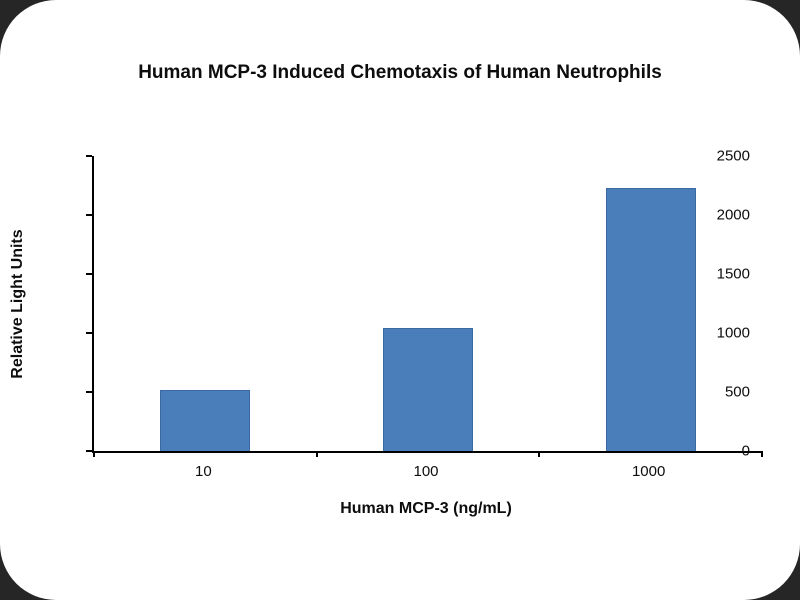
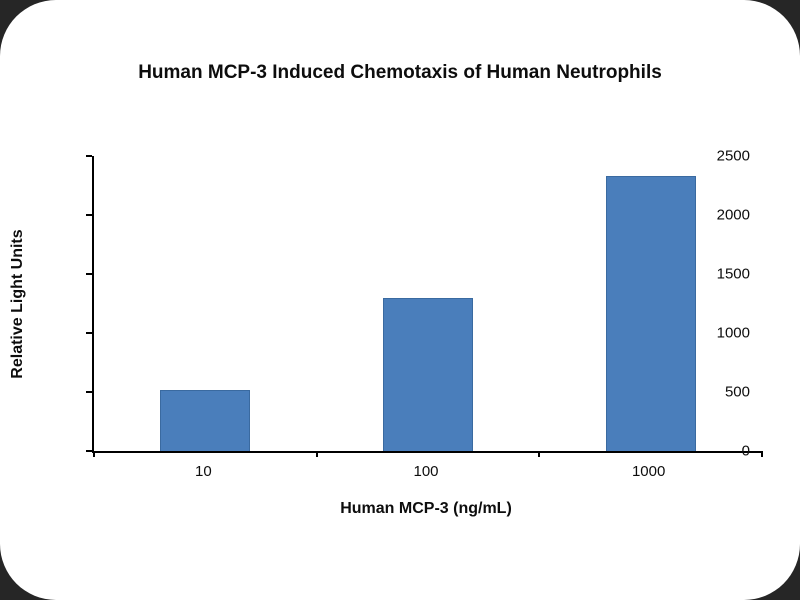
100: 1040 -> 1300
1000: 2230 -> 2330
